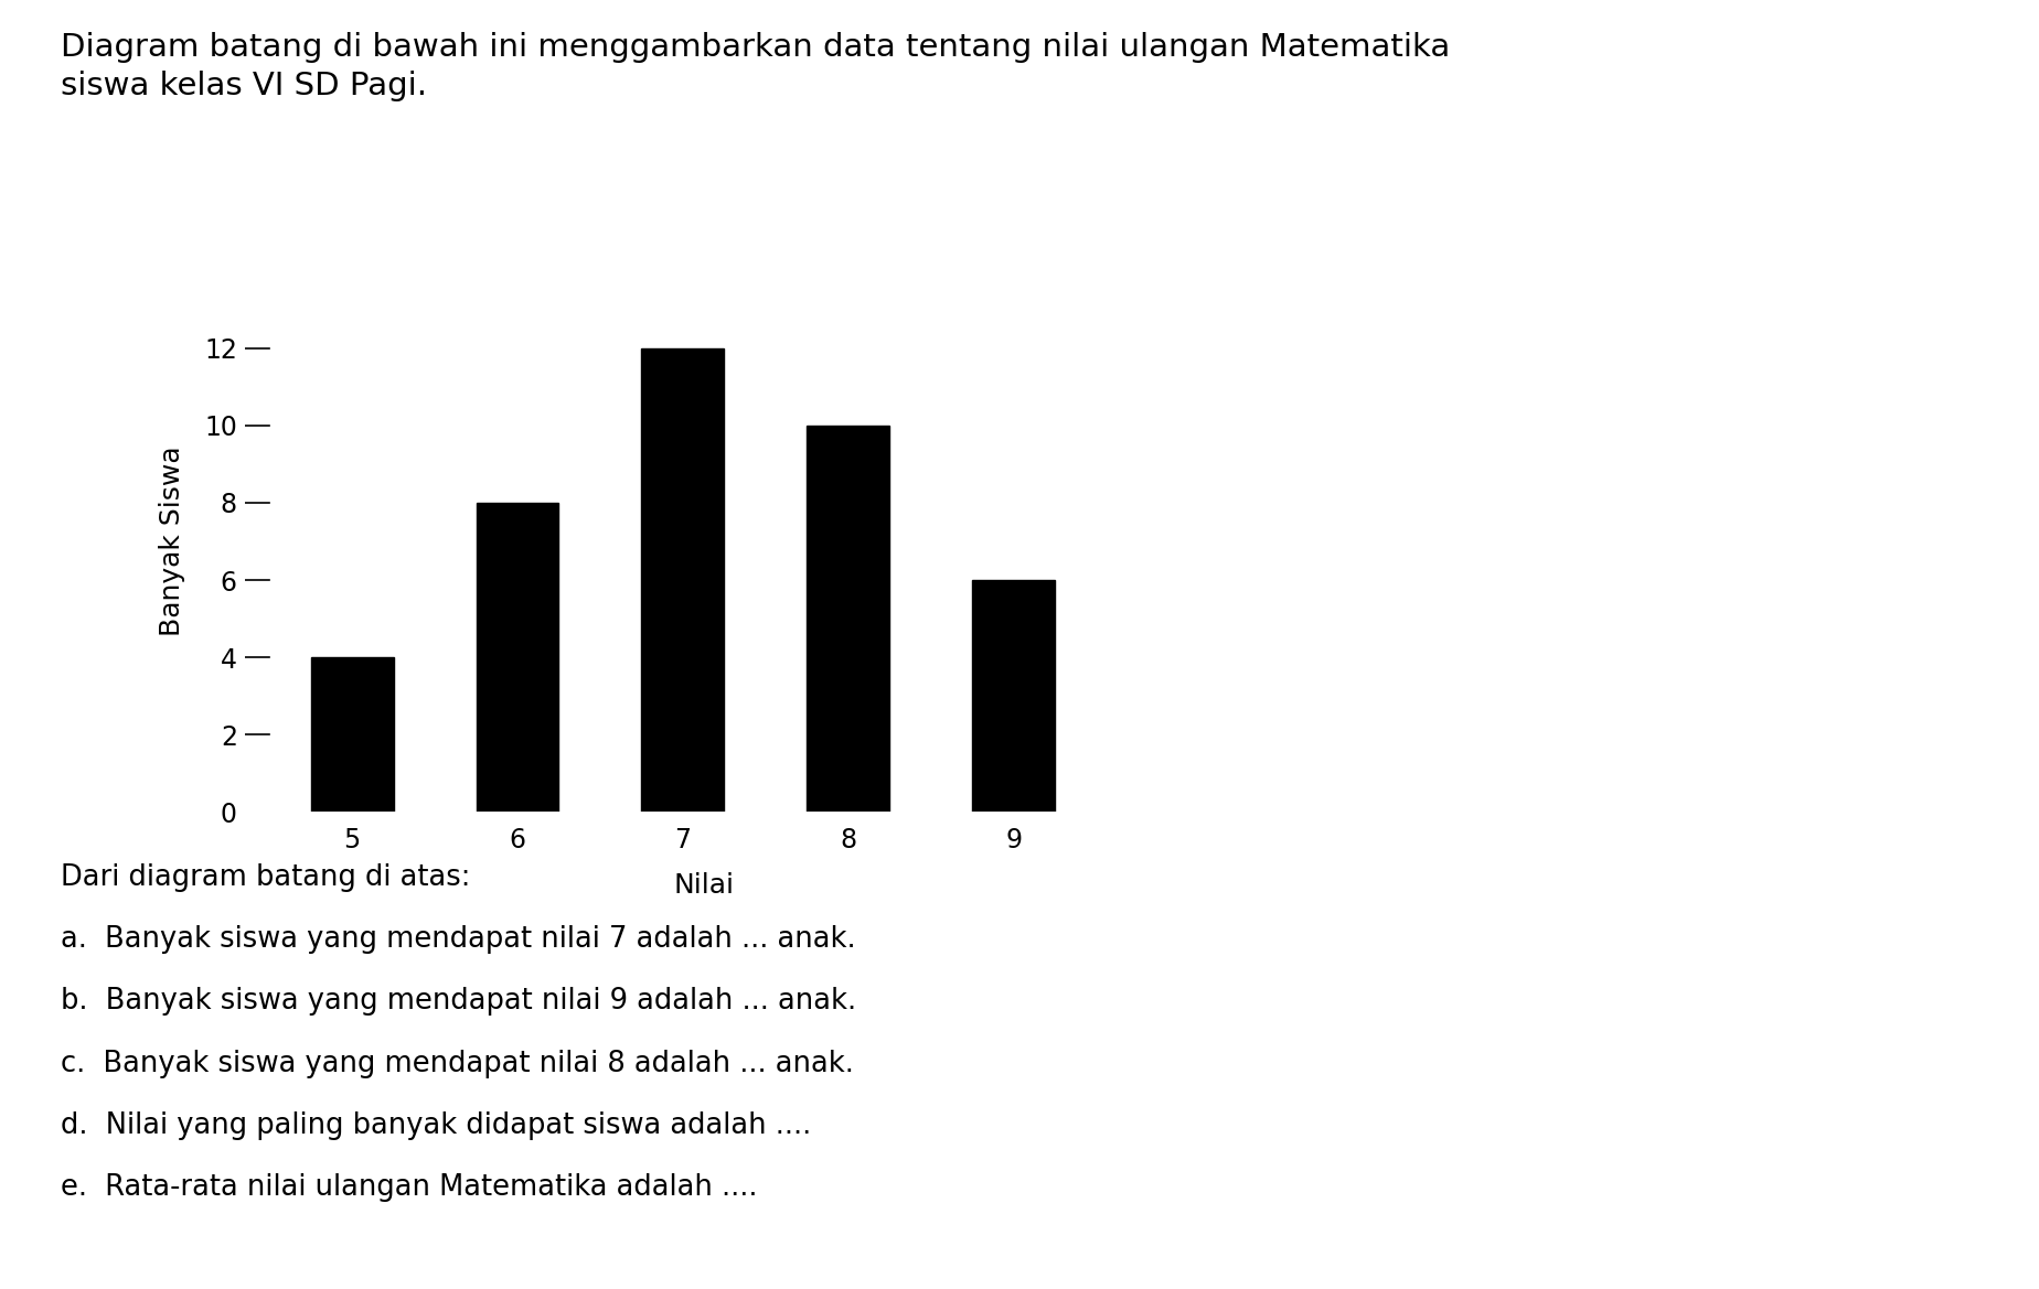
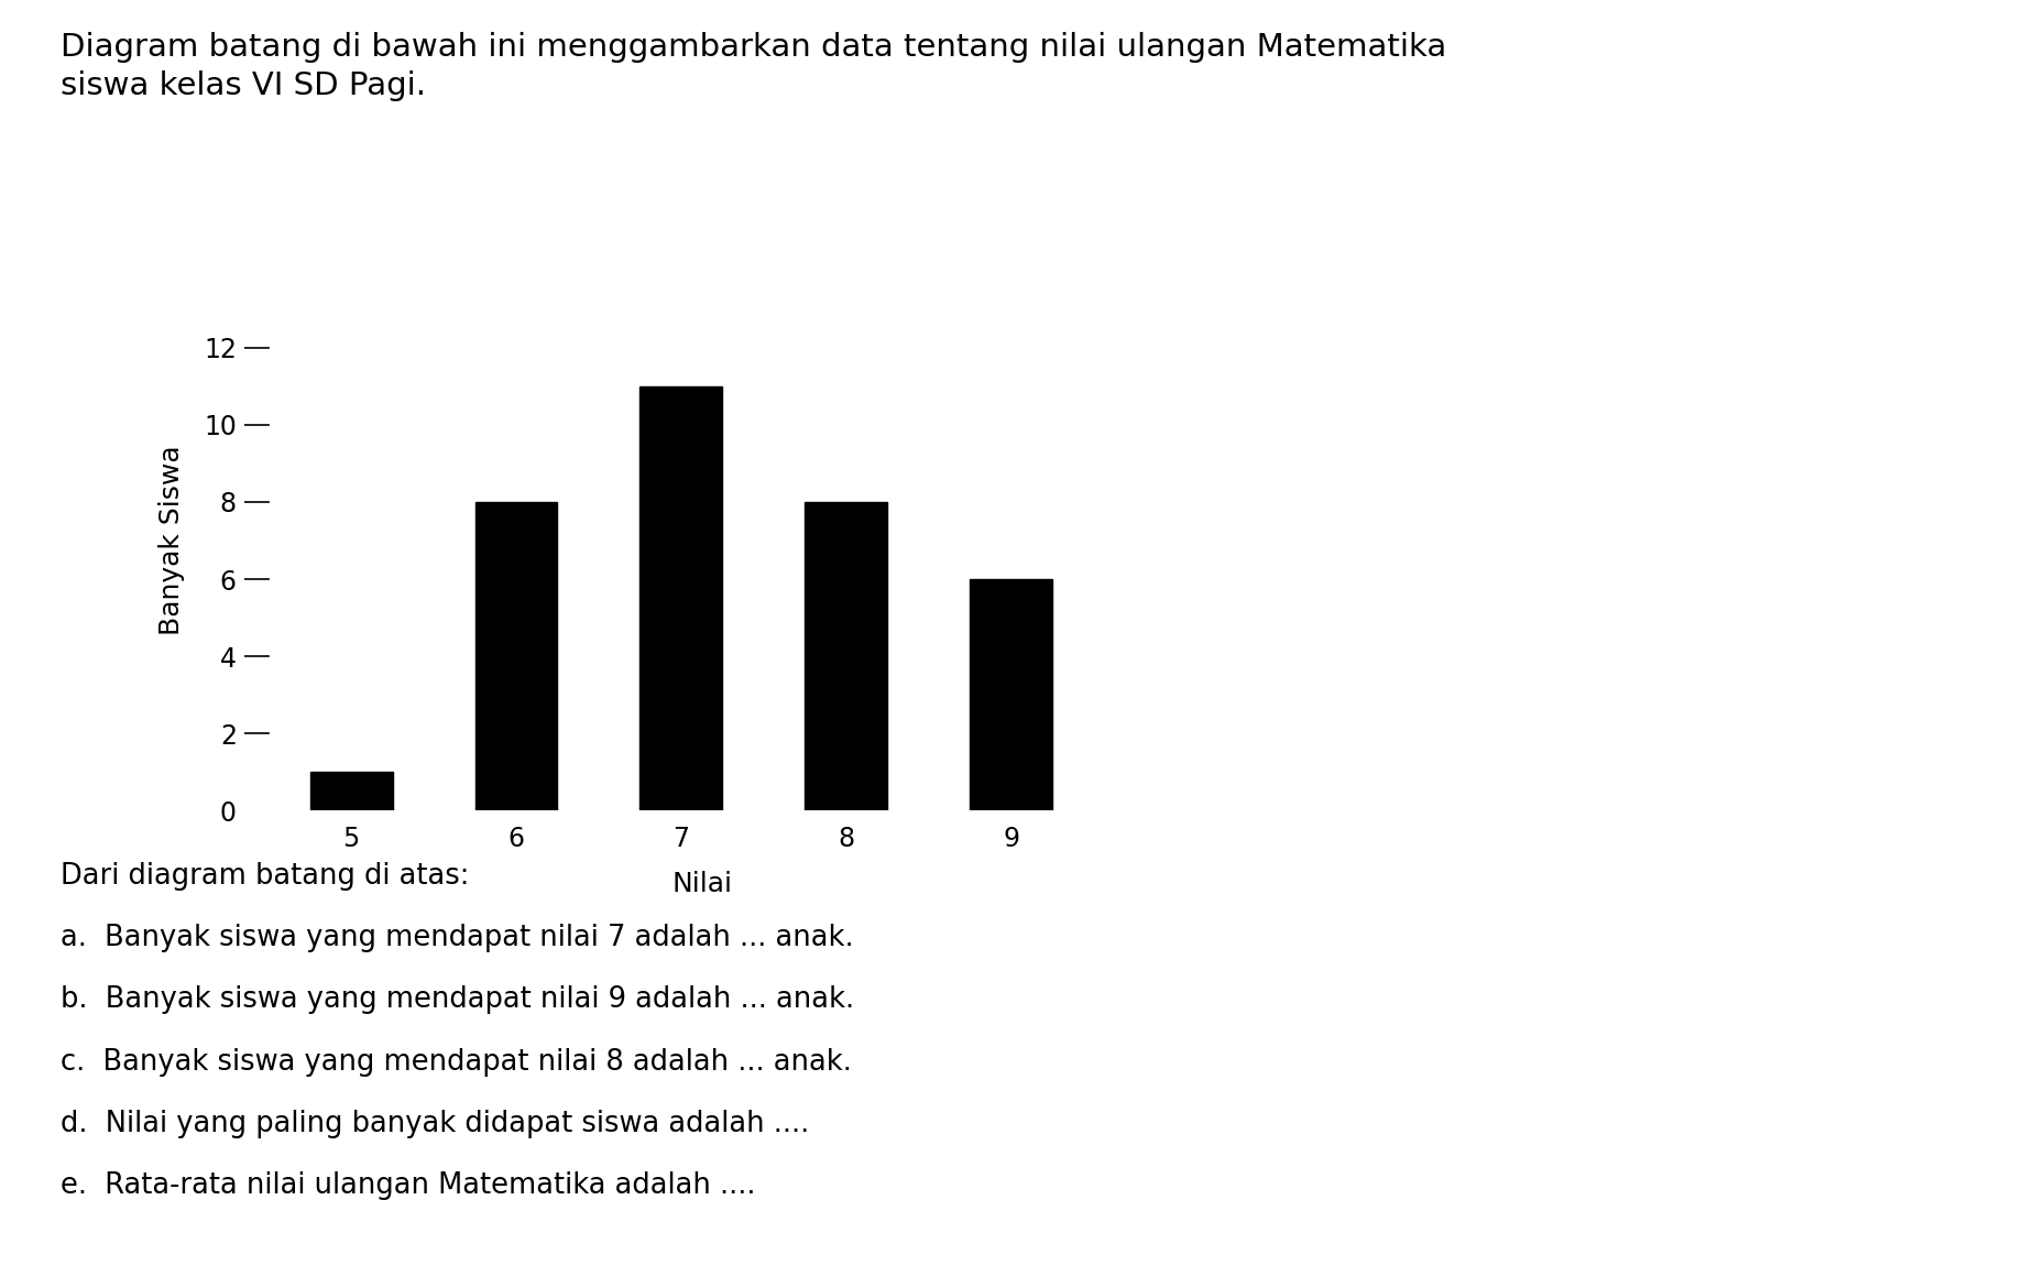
5: 4 -> 1
7: 12 -> 11
8: 10 -> 8
